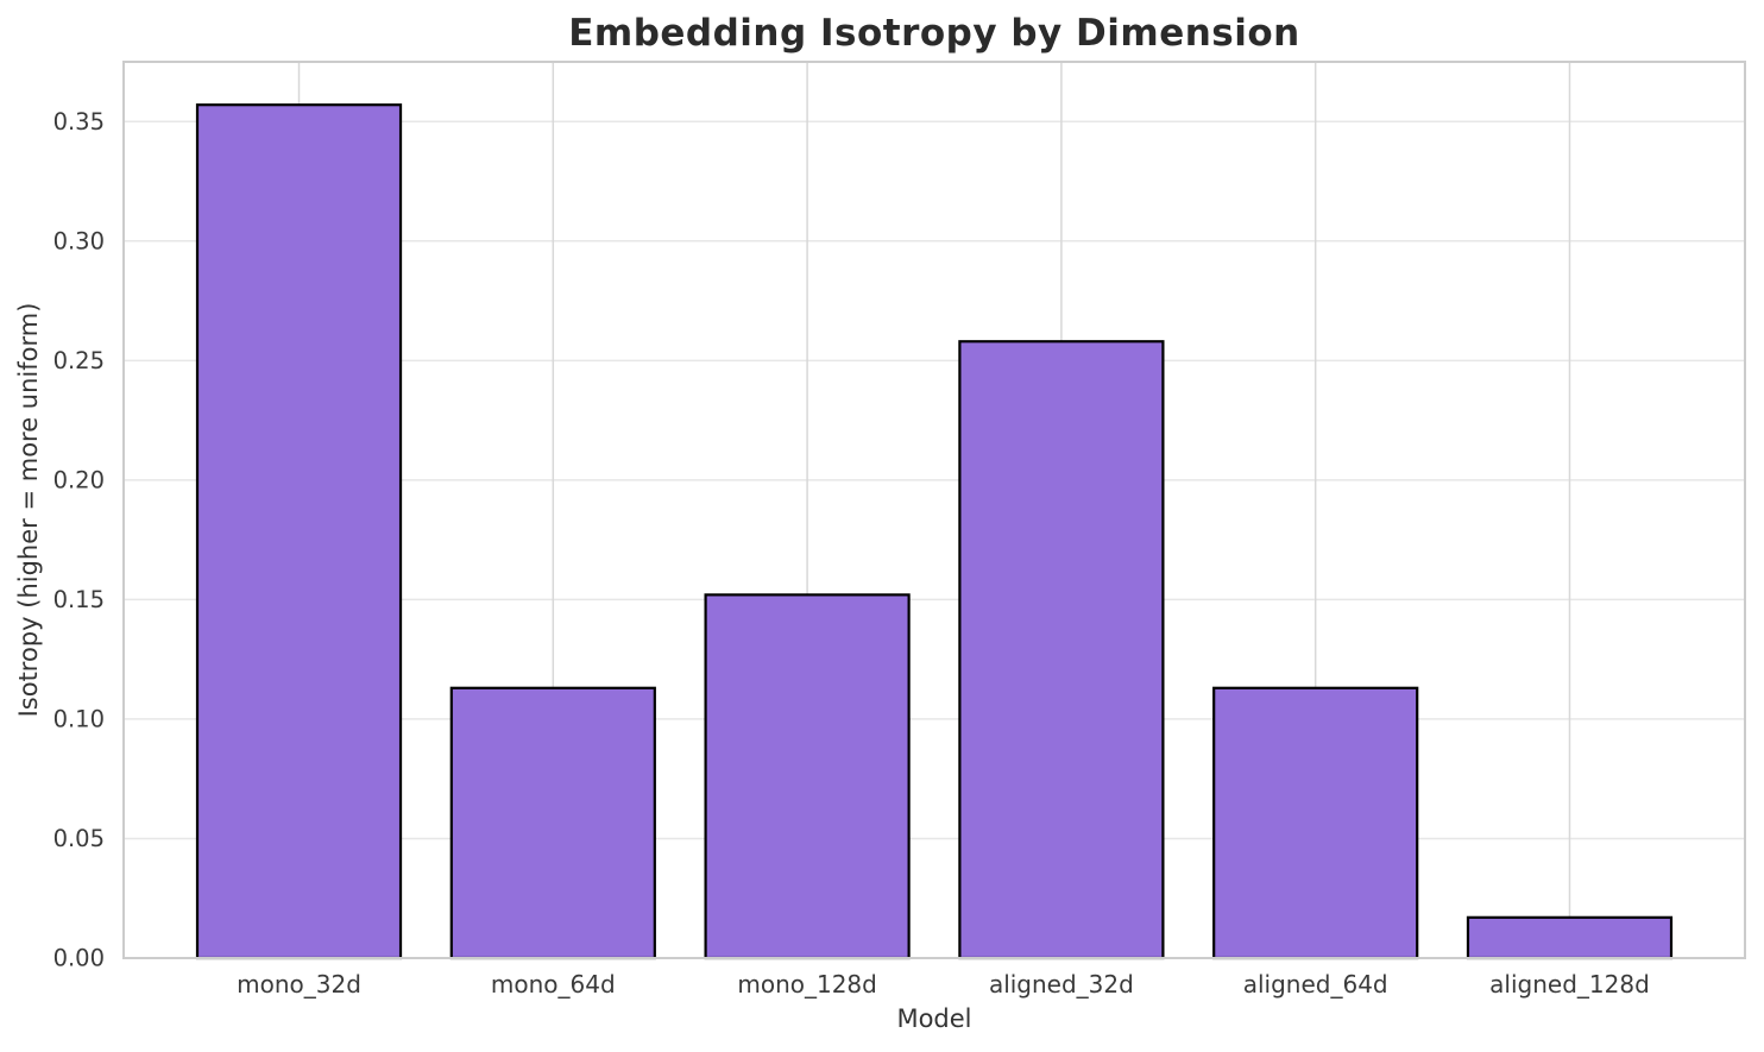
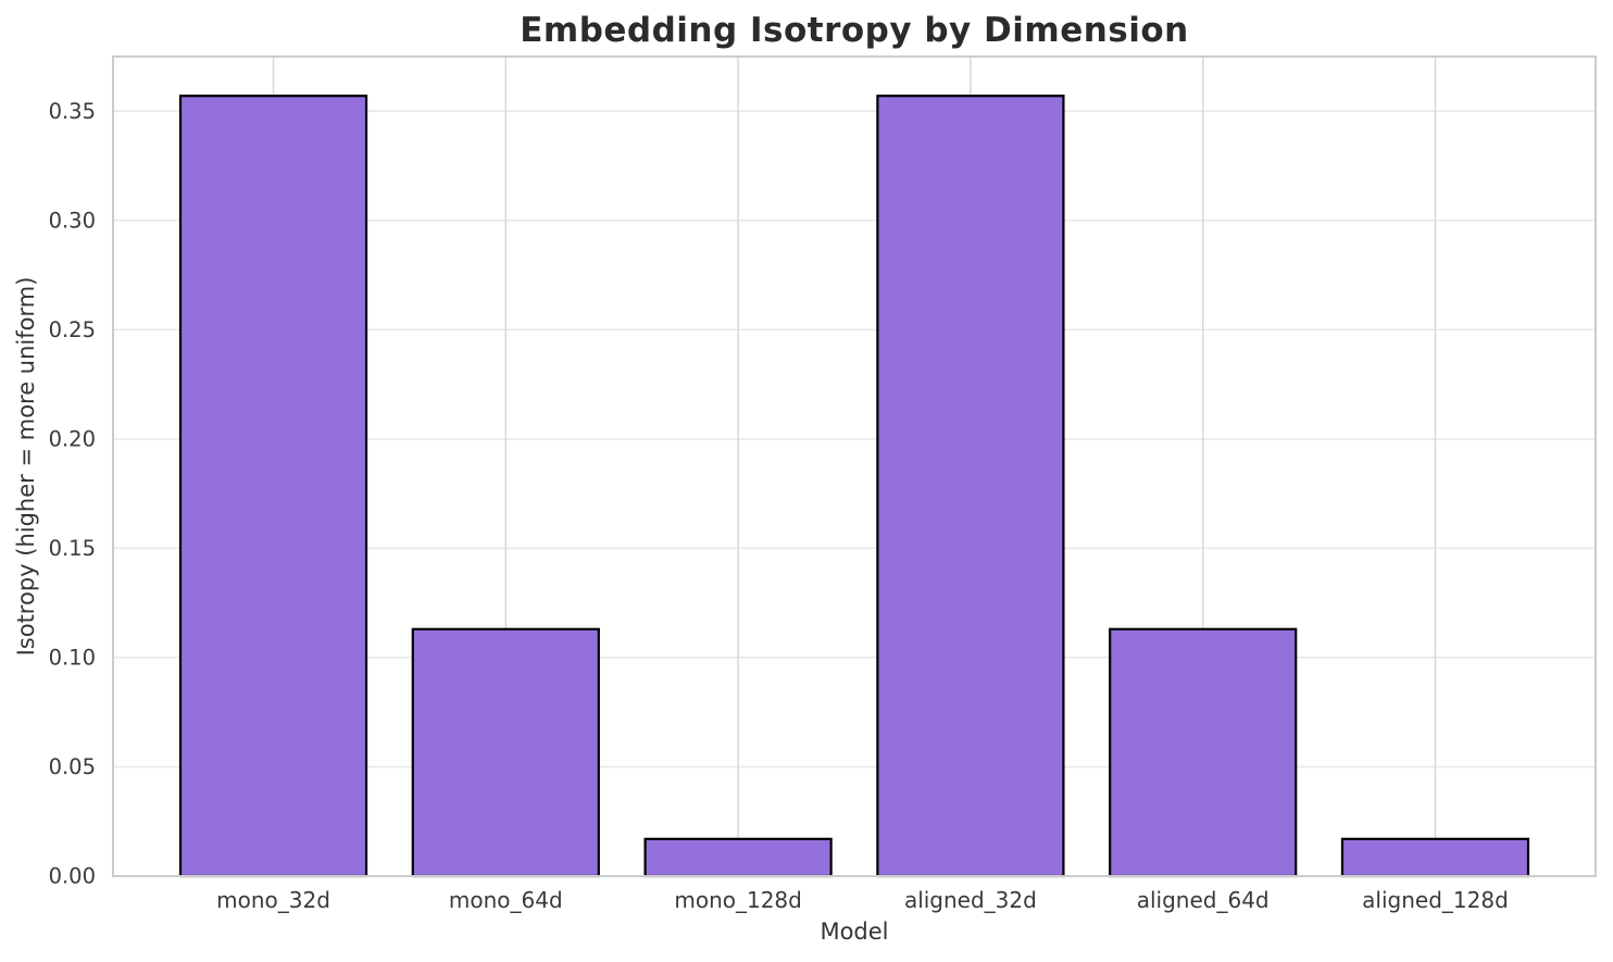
mono_128d: 0.152 -> 0.017
aligned_32d: 0.258 -> 0.357
